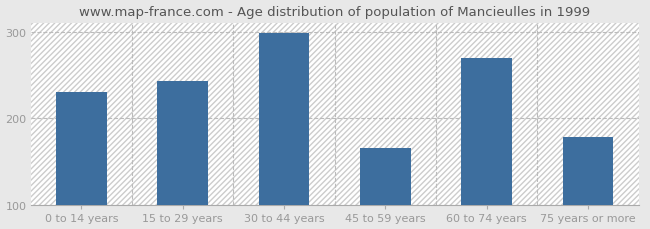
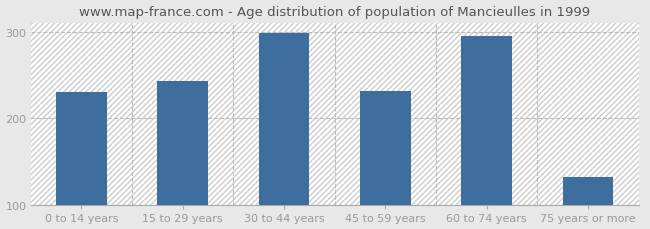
45 to 59 years: 166 -> 232
60 to 74 years: 270 -> 295
75 years or more: 178 -> 132
